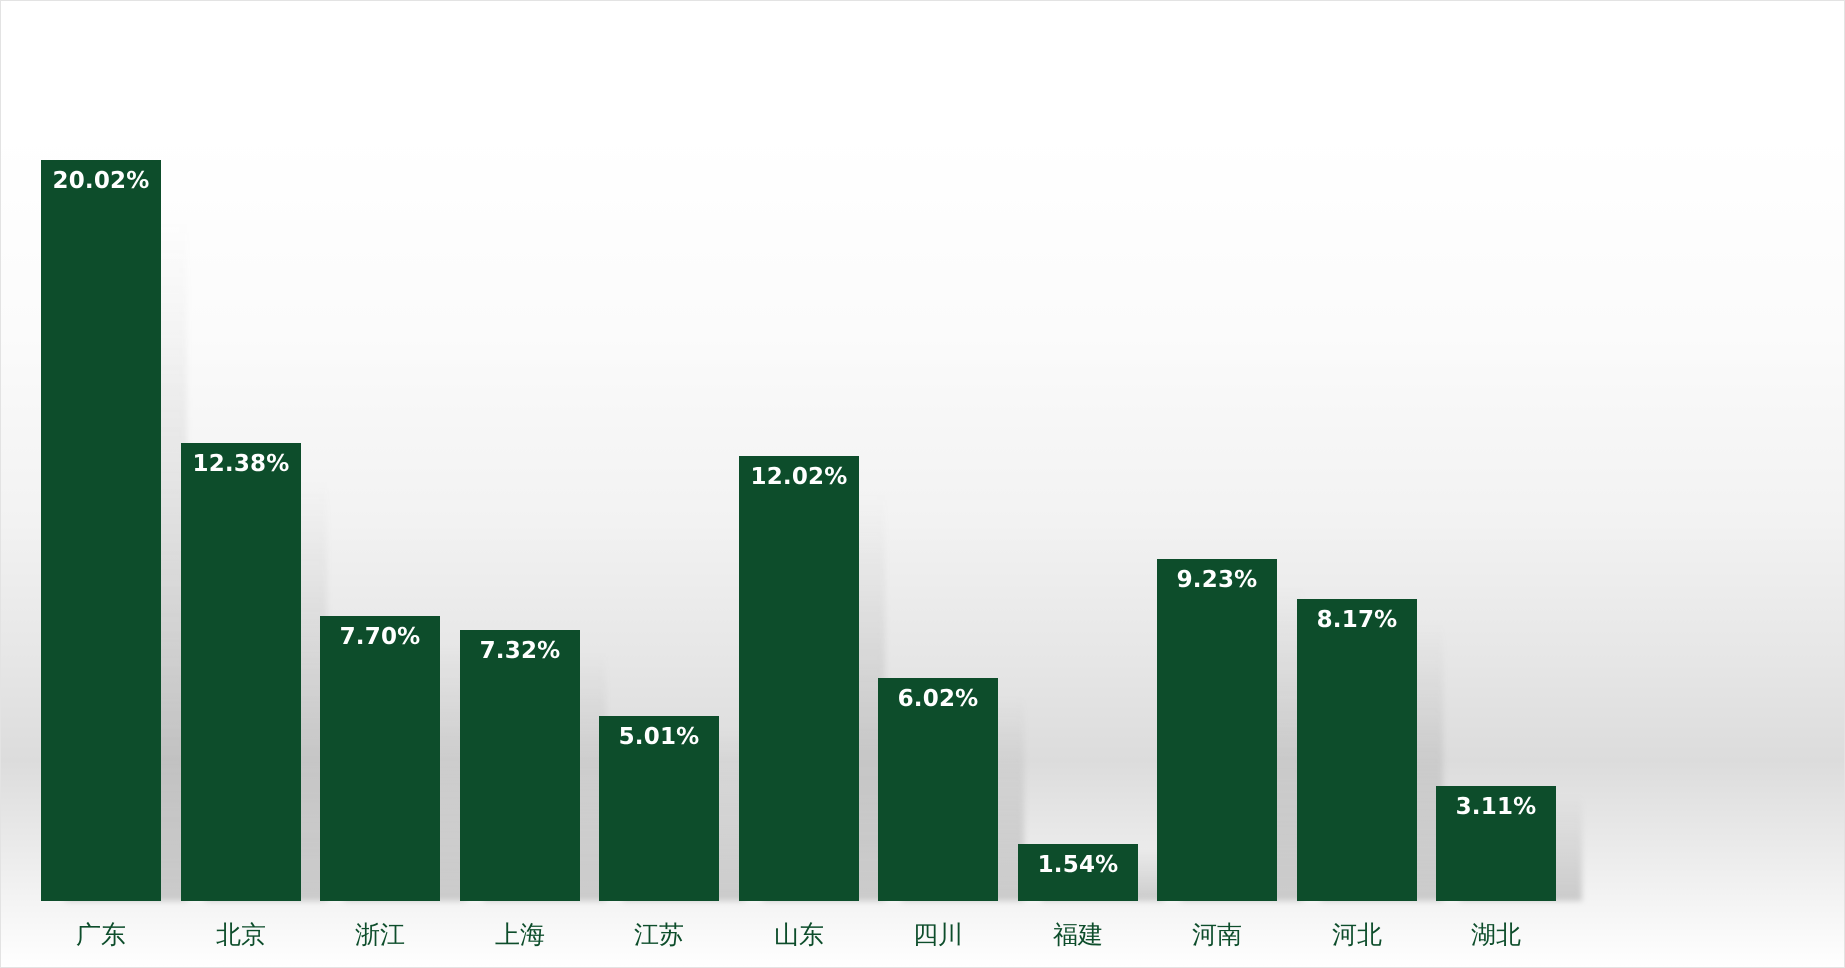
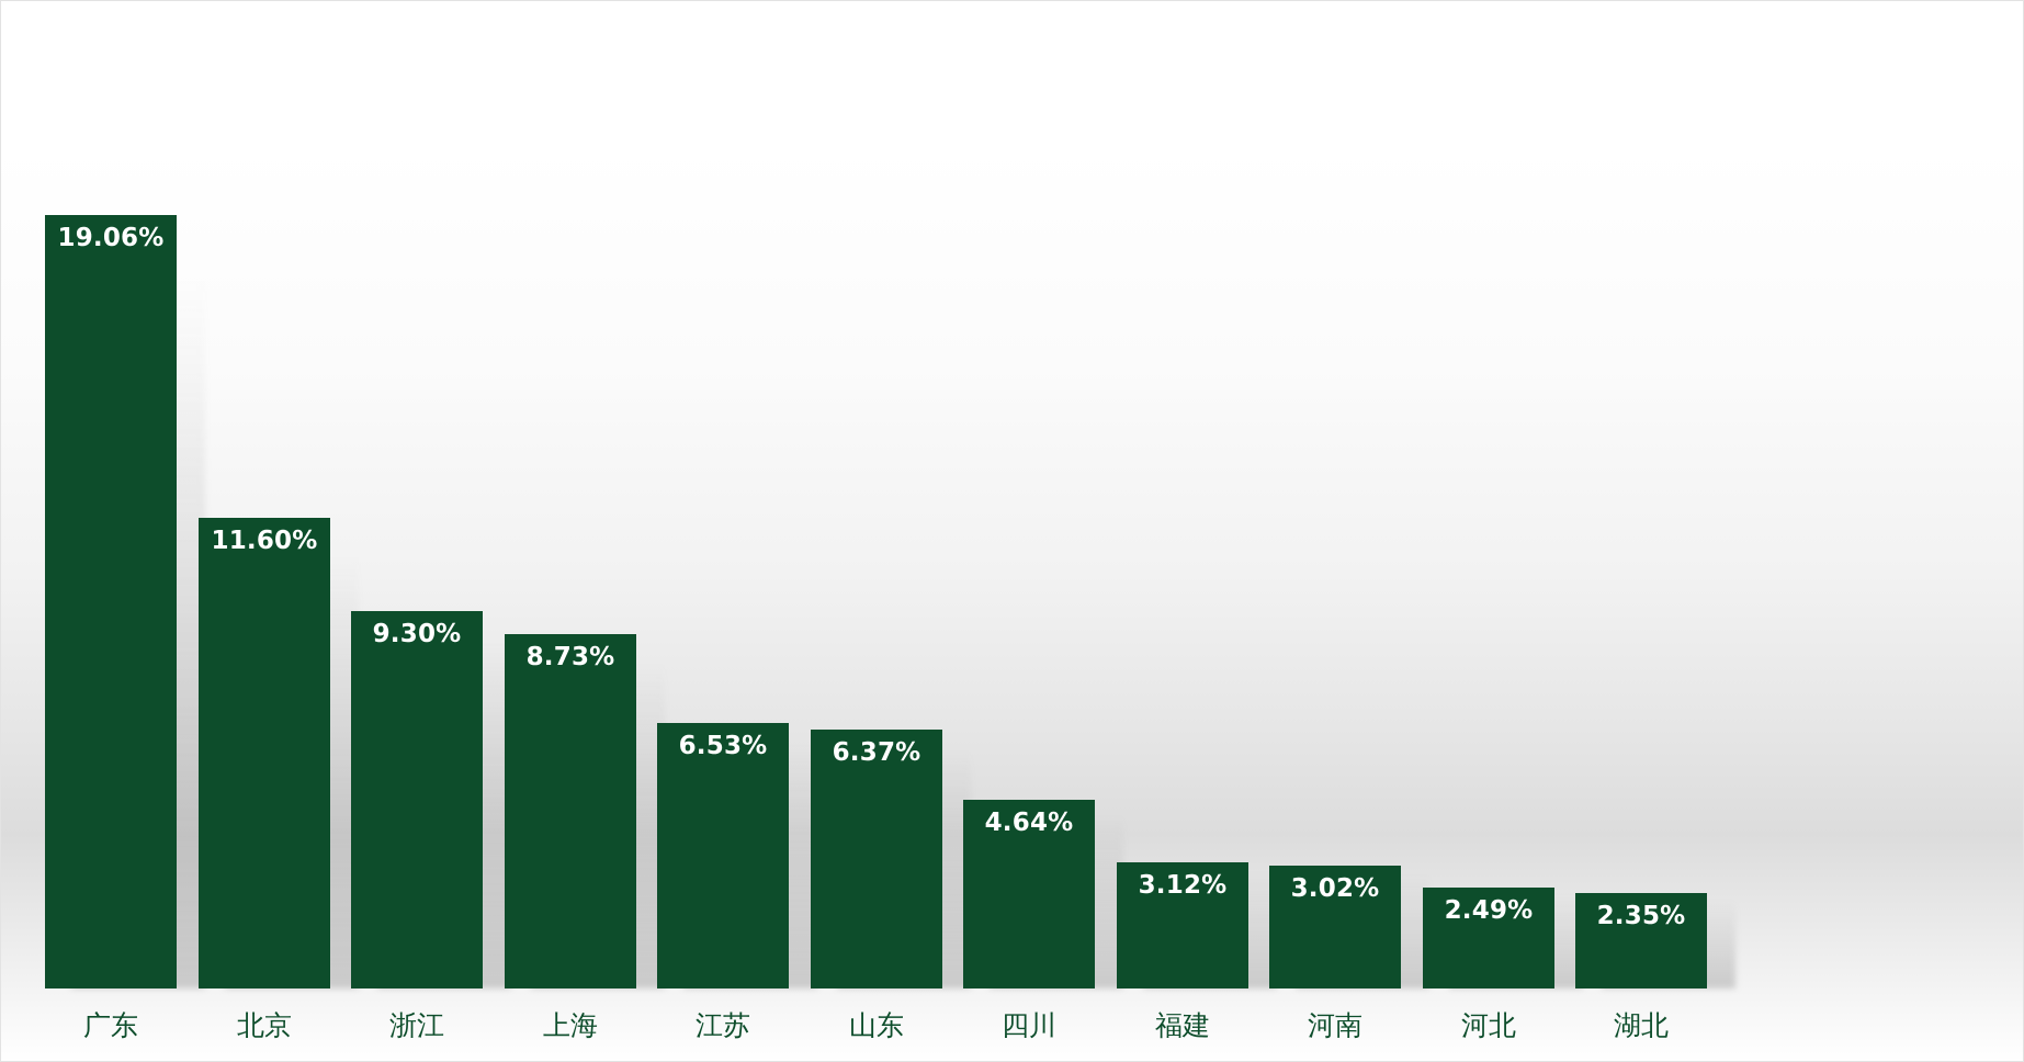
广东: 20.02% -> 19.06%
北京: 12.38% -> 11.60%
浙江: 7.70% -> 9.30%
上海: 7.32% -> 8.73%
江苏: 5.01% -> 6.53%
山东: 12.02% -> 6.37%
四川: 6.02% -> 4.64%
福建: 1.54% -> 3.12%
河南: 9.23% -> 3.02%
河北: 8.17% -> 2.49%
湖北: 3.11% -> 2.35%
